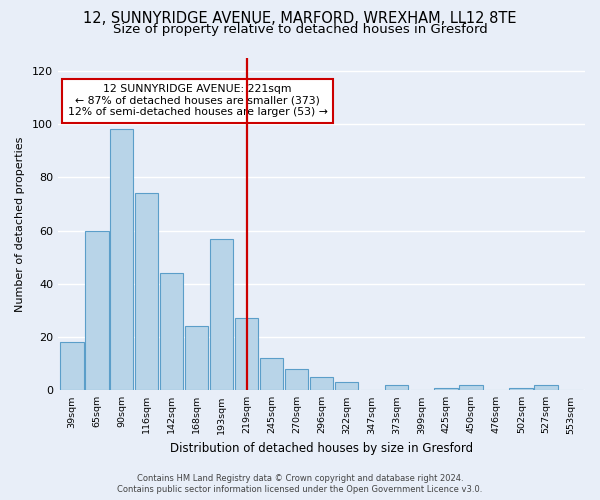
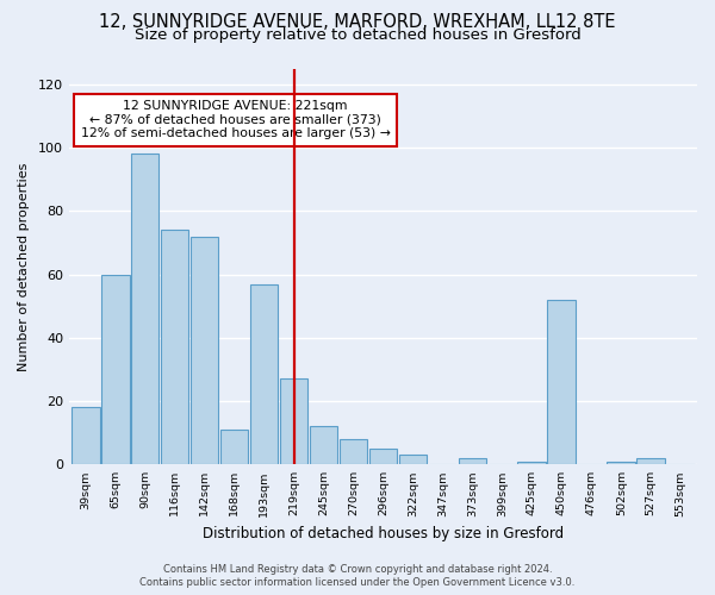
142sqm: 44 -> 72
168sqm: 24 -> 11
450sqm: 2 -> 52
